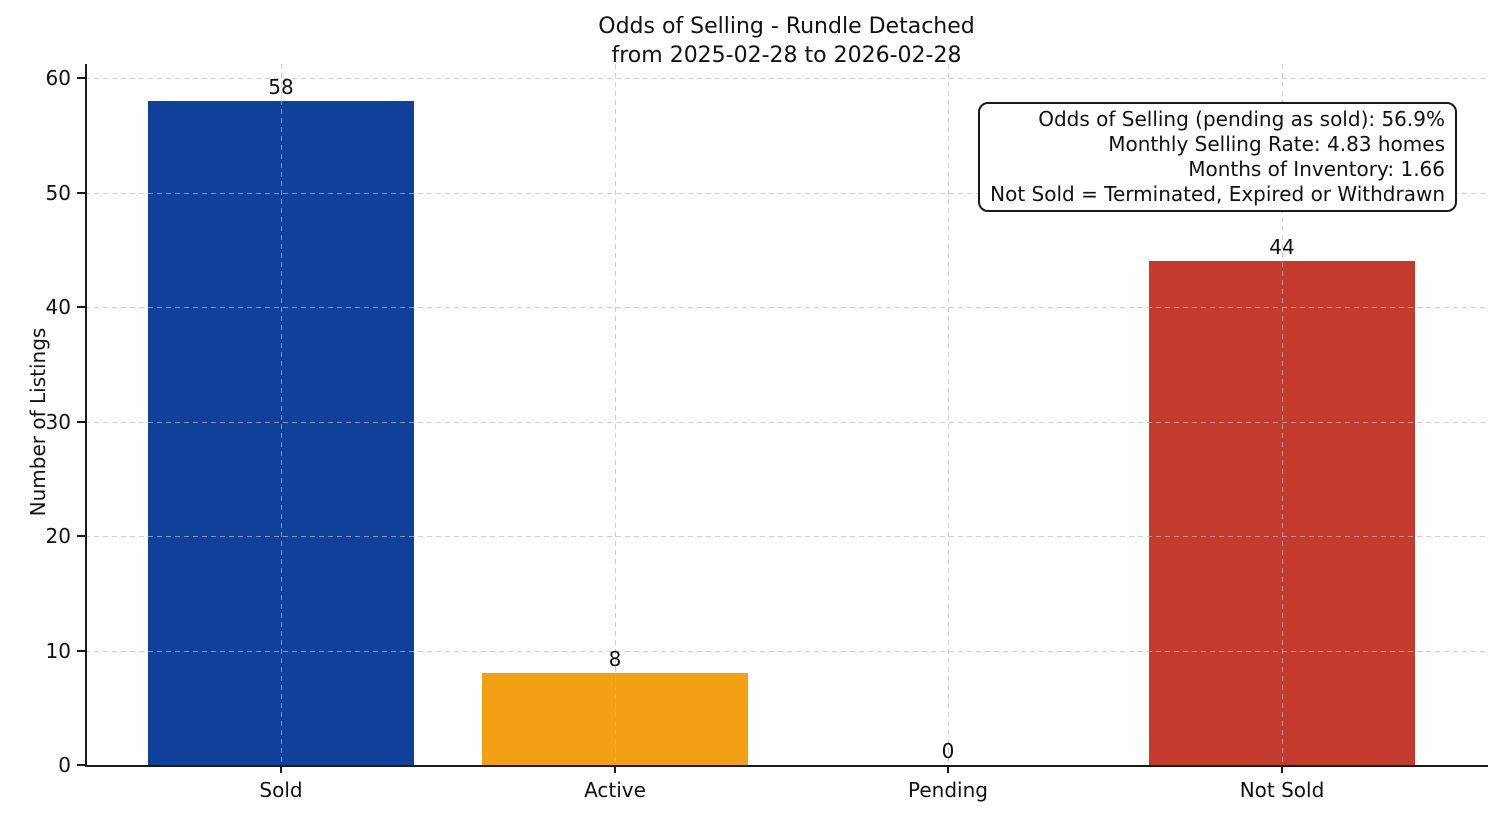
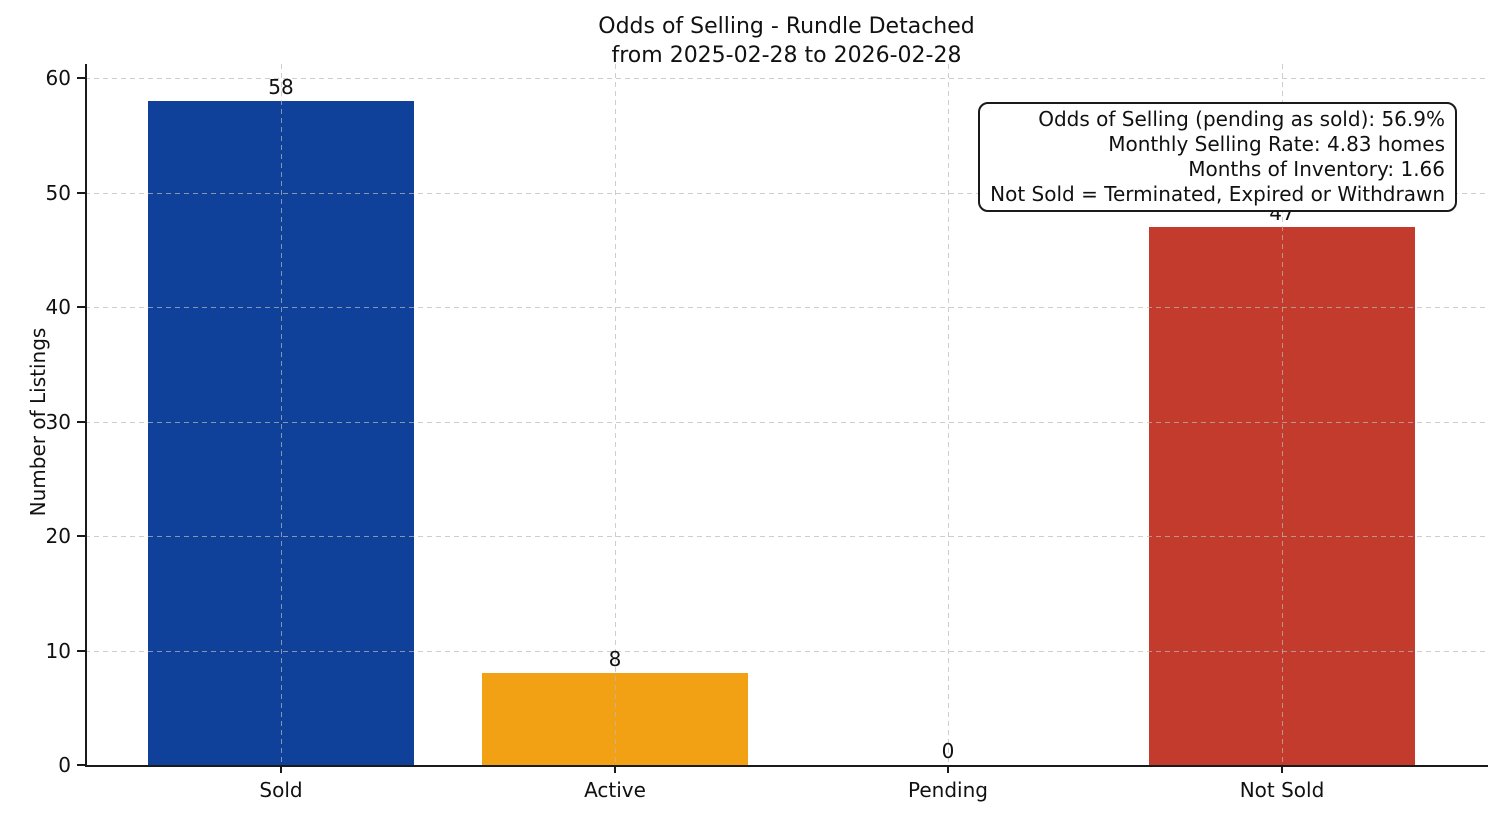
Not Sold: 44 -> 47
